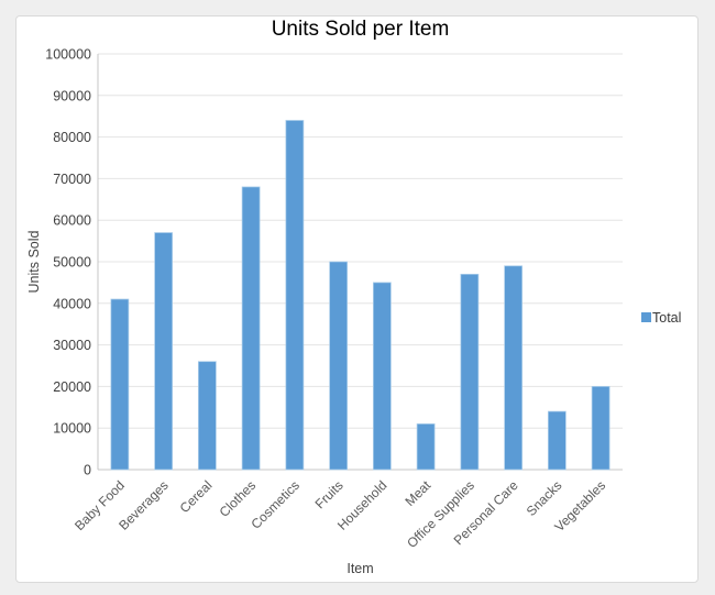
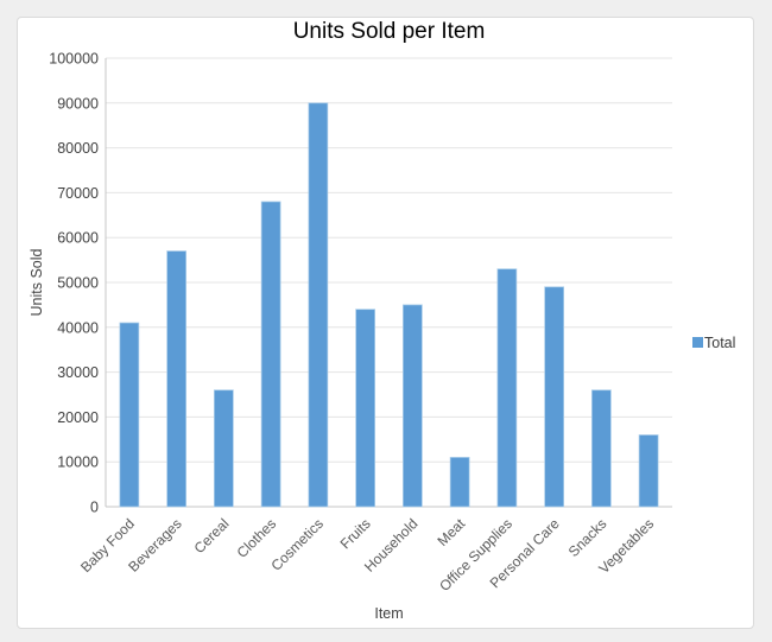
Cosmetics: 84000 -> 90000
Fruits: 50000 -> 44000
Office Supplies: 47000 -> 53000
Snacks: 14000 -> 26000
Vegetables: 20000 -> 16000
